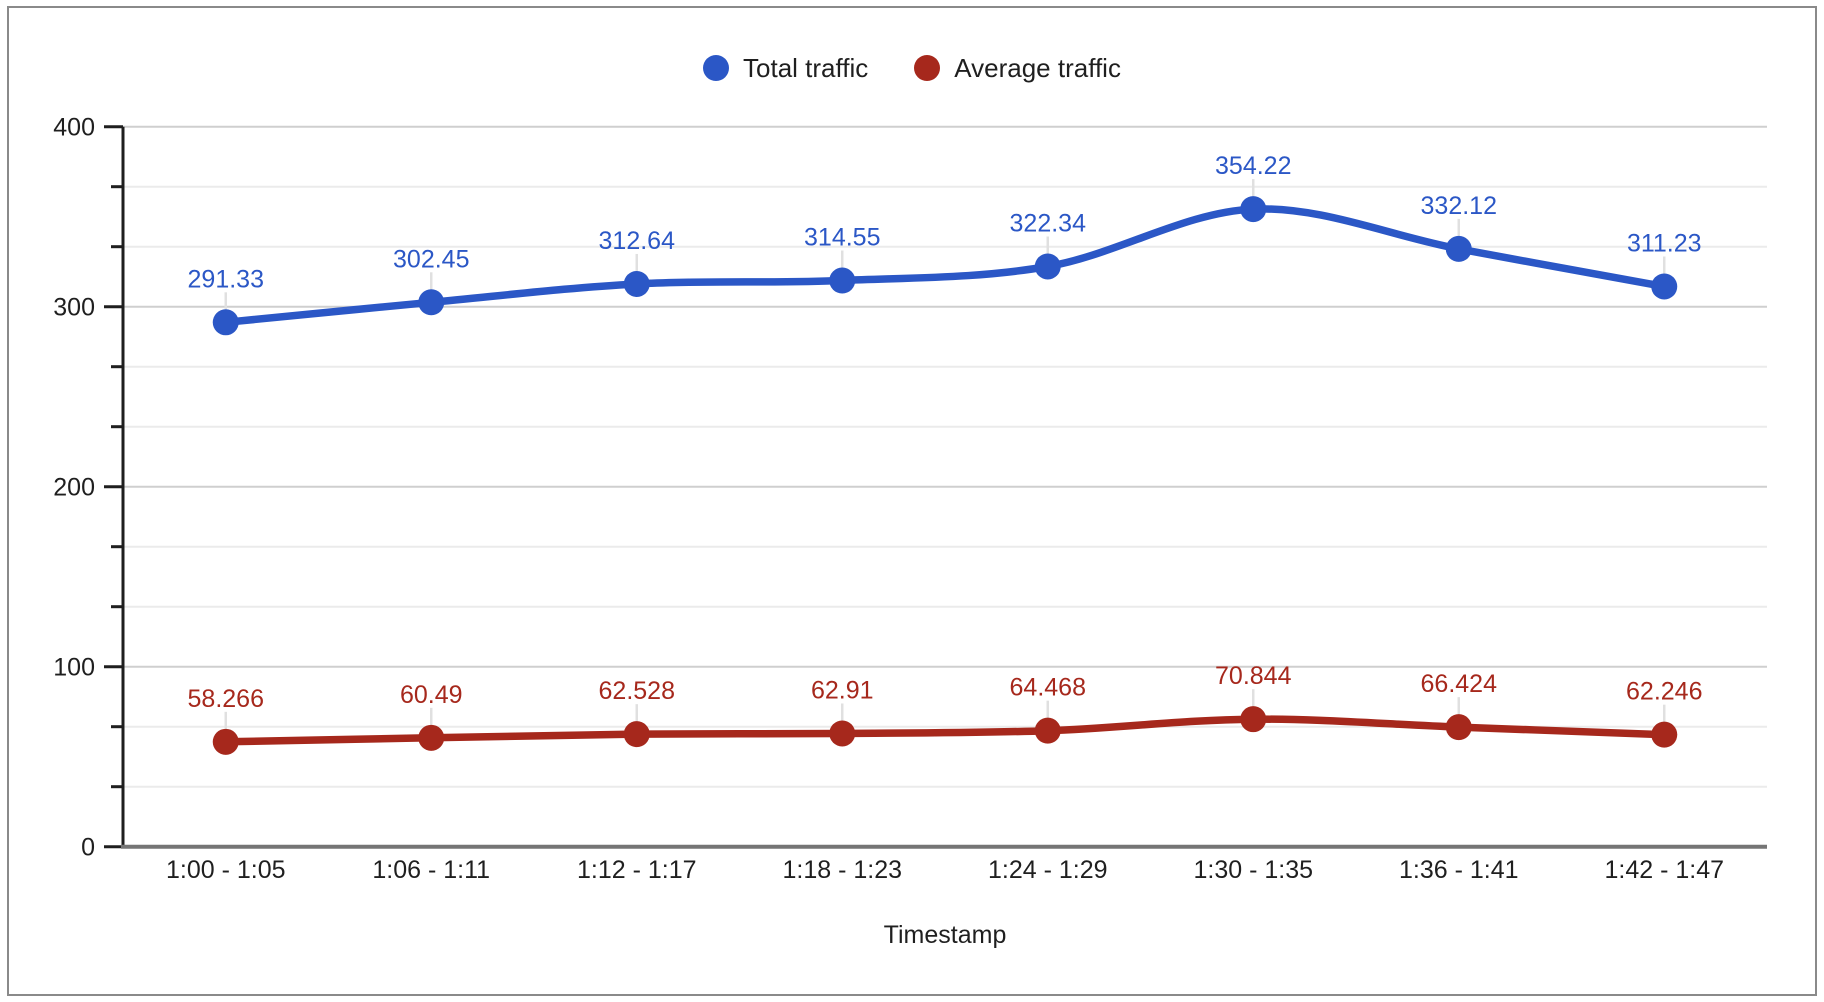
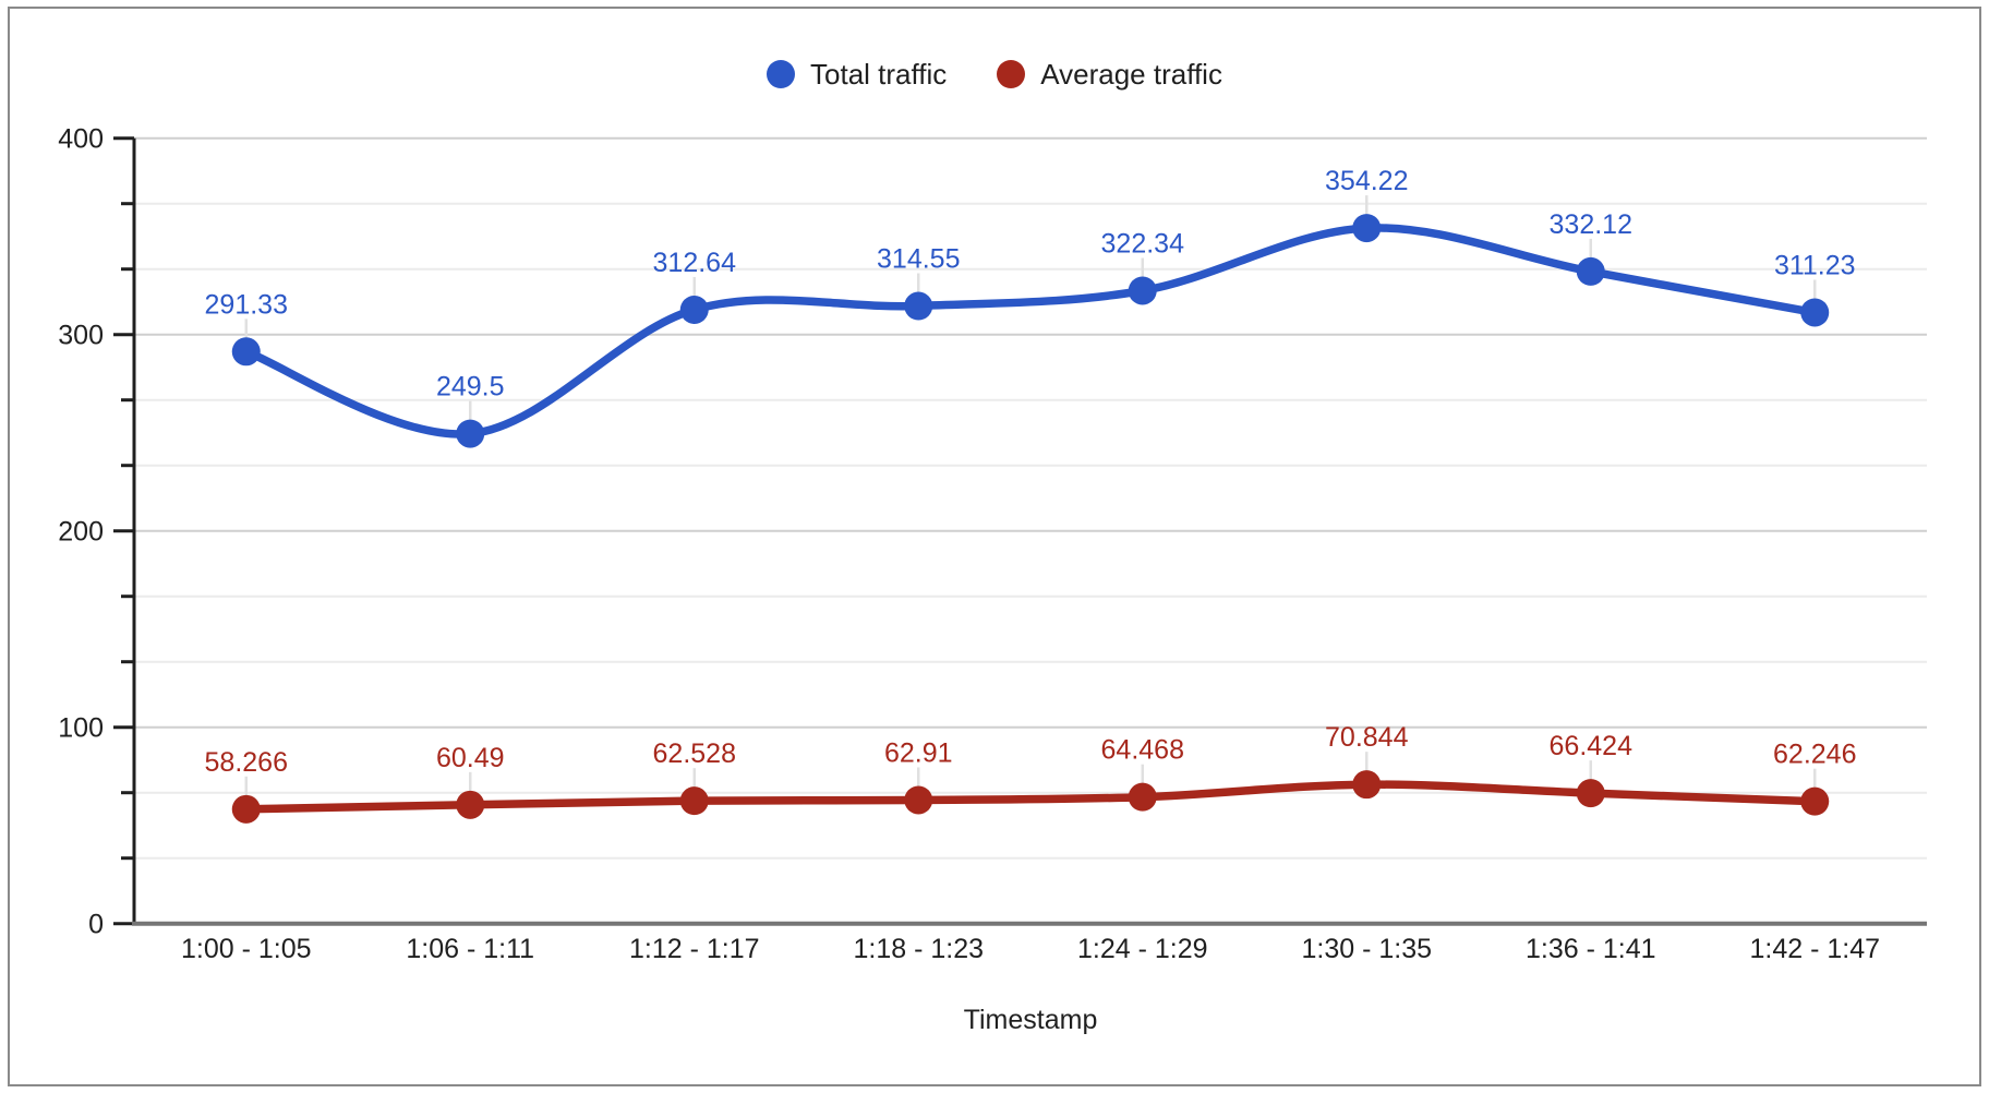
Total traffic/1:06 - 1:11: 302.45 -> 249.5
